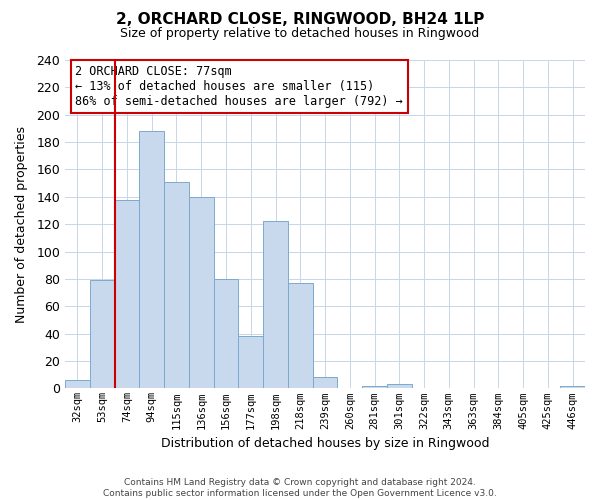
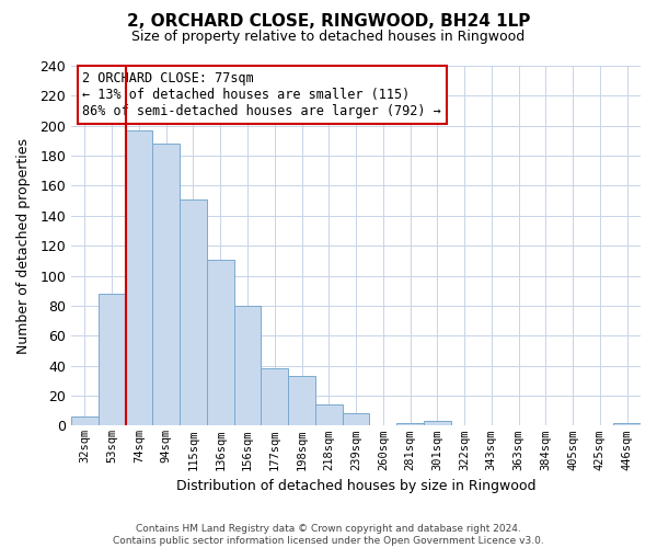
53sqm: 79 -> 88
74sqm: 138 -> 197
136sqm: 140 -> 111
198sqm: 122 -> 33
218sqm: 77 -> 14
